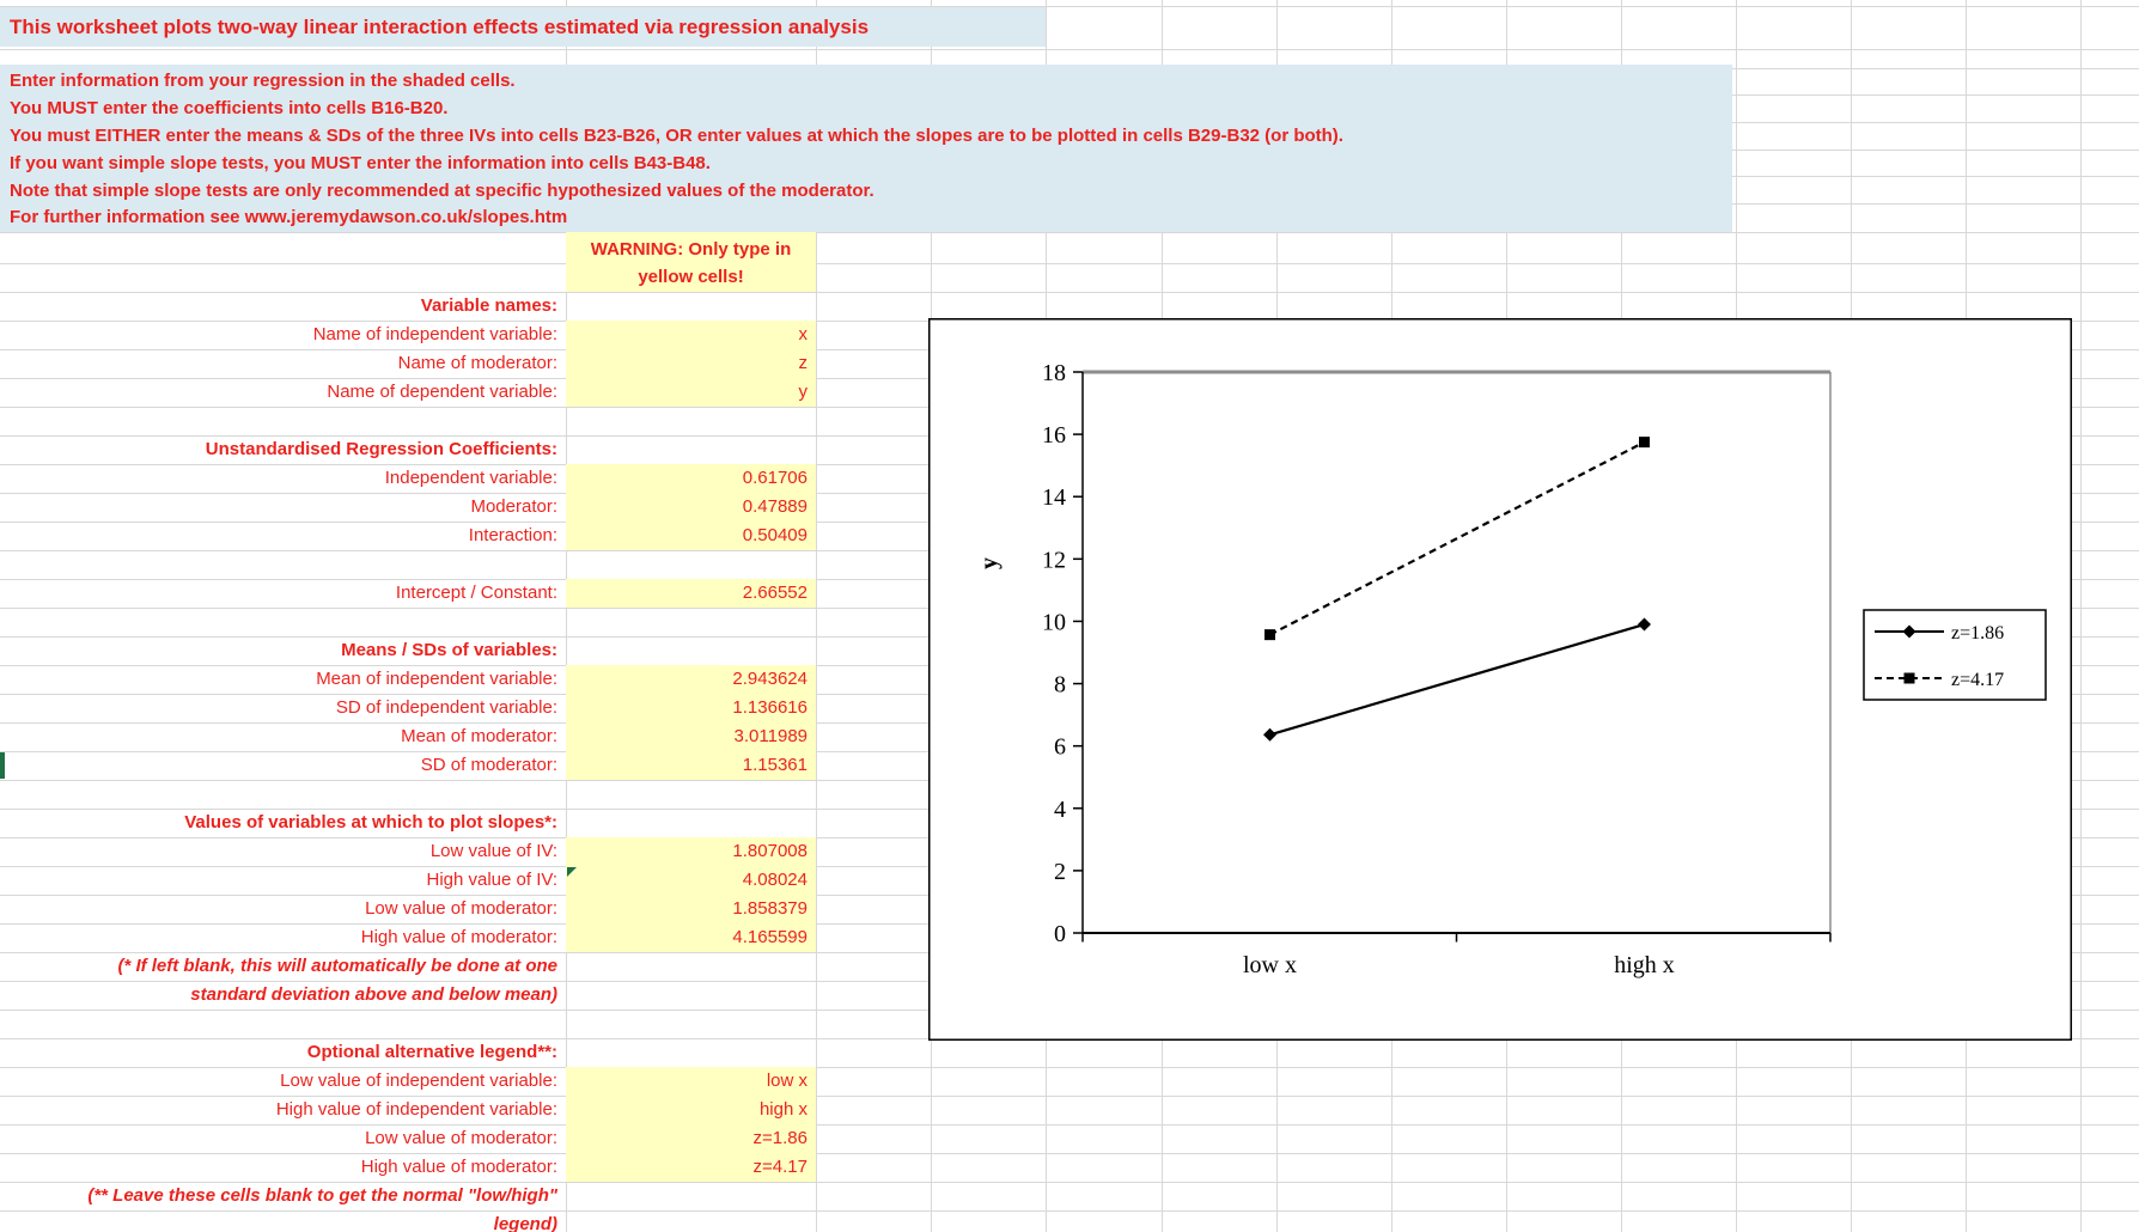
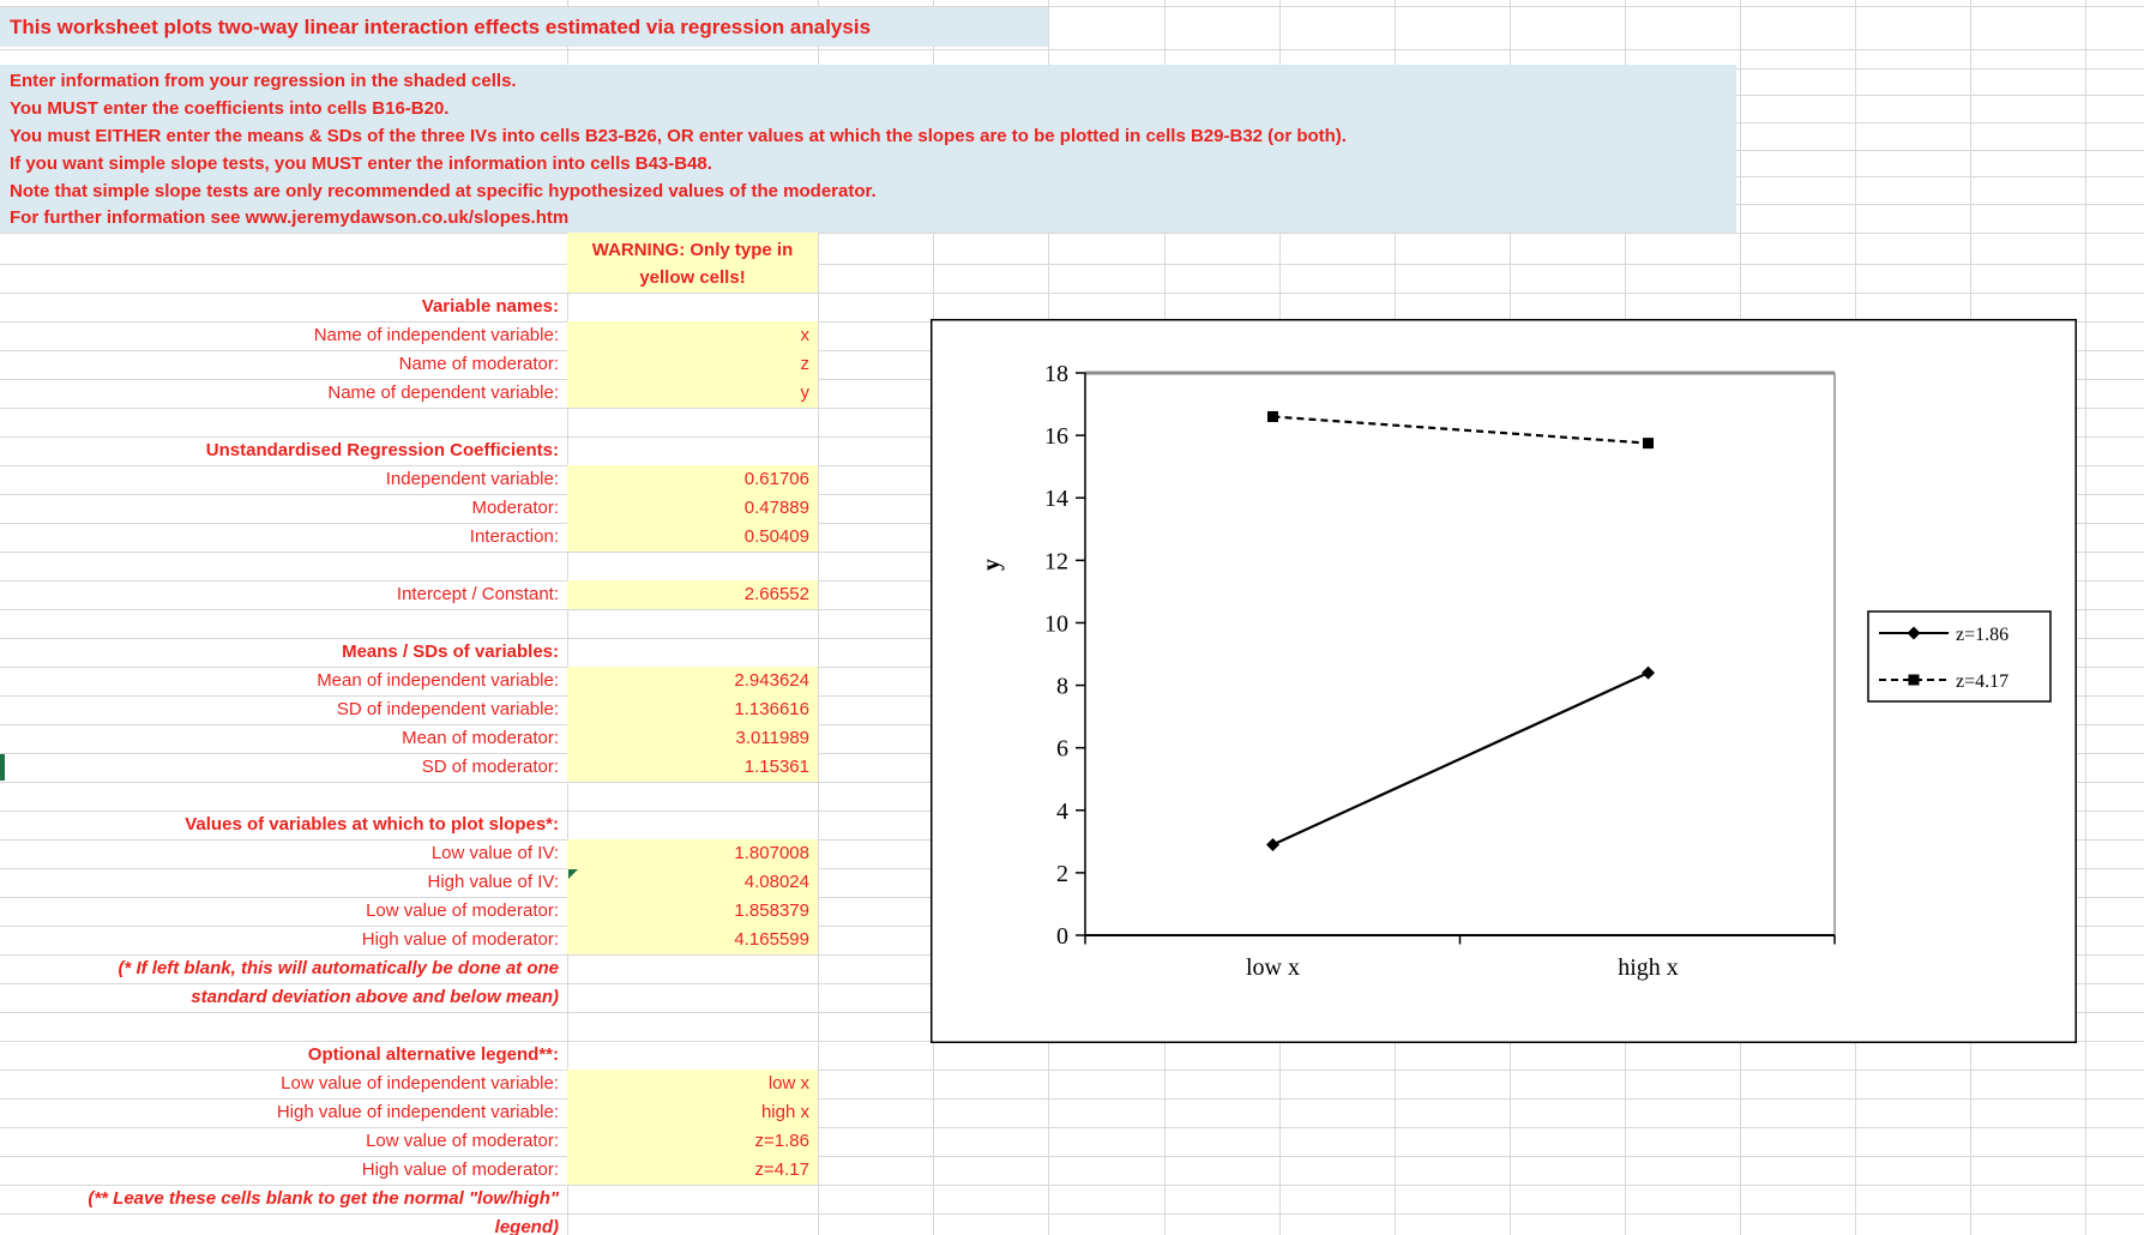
z=1.86/low x: 6.4 -> 2.9
z=4.17/low x: 9.6 -> 16.6
z=1.86/high x: 9.9 -> 8.4
